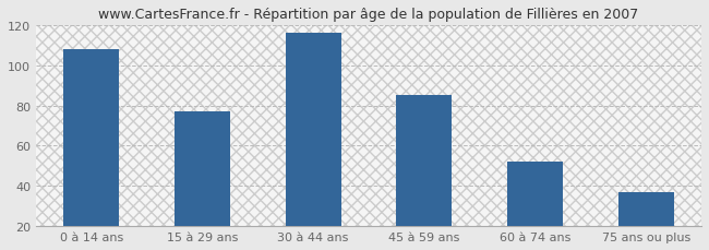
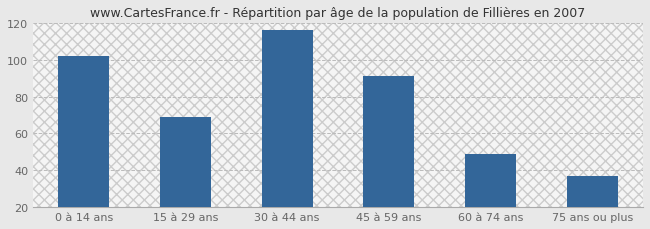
0 à 14 ans: 108 -> 102
15 à 29 ans: 77 -> 69
45 à 59 ans: 85 -> 91
60 à 74 ans: 52 -> 49
